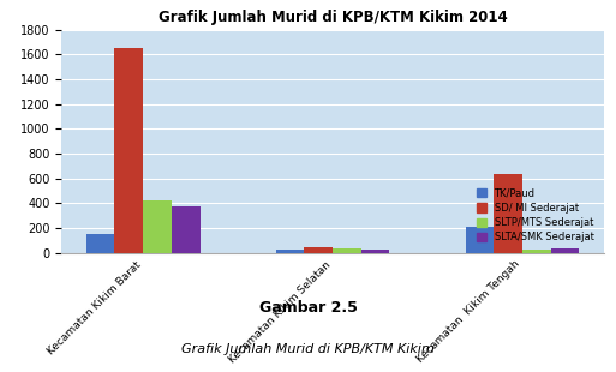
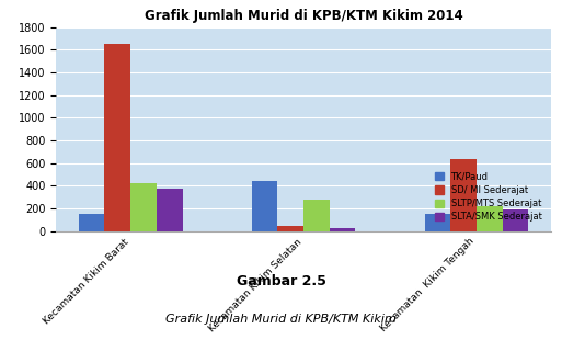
TK/Paud/Kecamatan Kikim Selatan: 30 -> 440
SLTP/MTS Sederajat/Kecamatan Kikim Selatan: 40 -> 280
TK/Paud/Kecamatan Kikim Tengah: 210 -> 150
SLTP/MTS Sederajat/Kecamatan Kikim Tengah: 30 -> 220
SLTA/SMK Sederajat/Kecamatan Kikim Tengah: 40 -> 190
